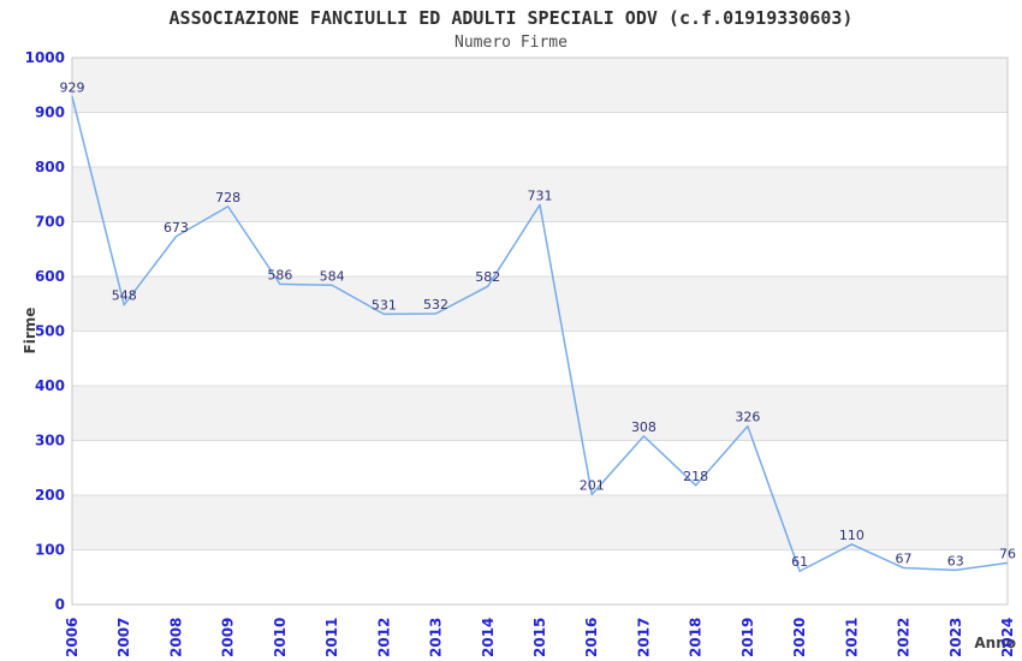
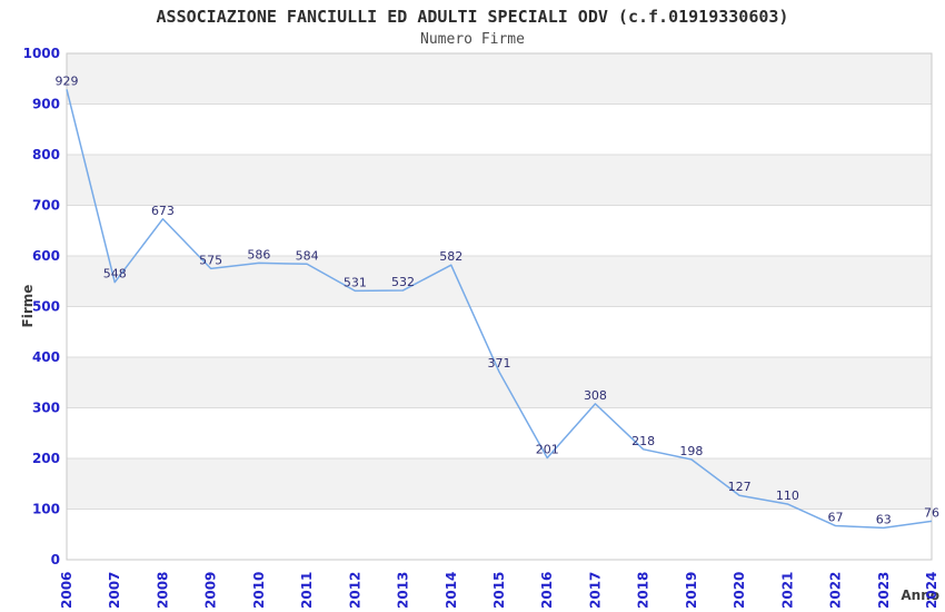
2009: 728 -> 575
2015: 731 -> 371
2019: 326 -> 198
2020: 61 -> 127
